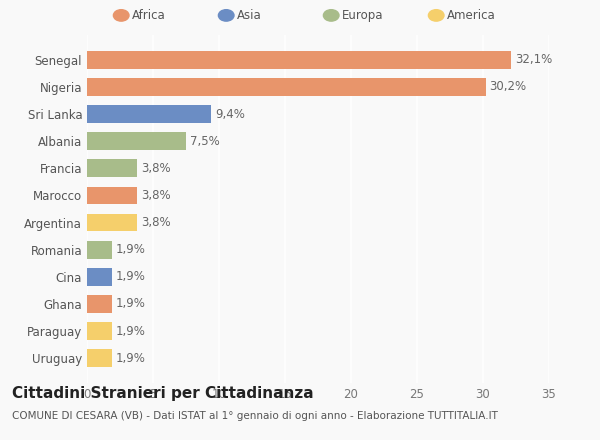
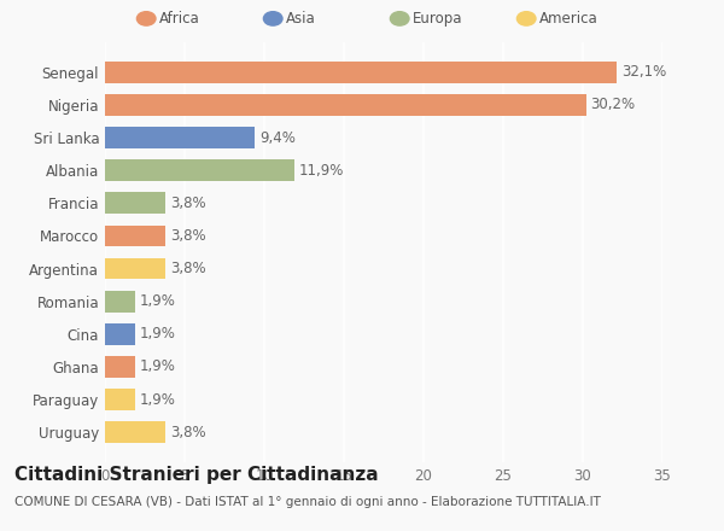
Albania: 7,5% -> 11,9%
Uruguay: 1,9% -> 3,8%
